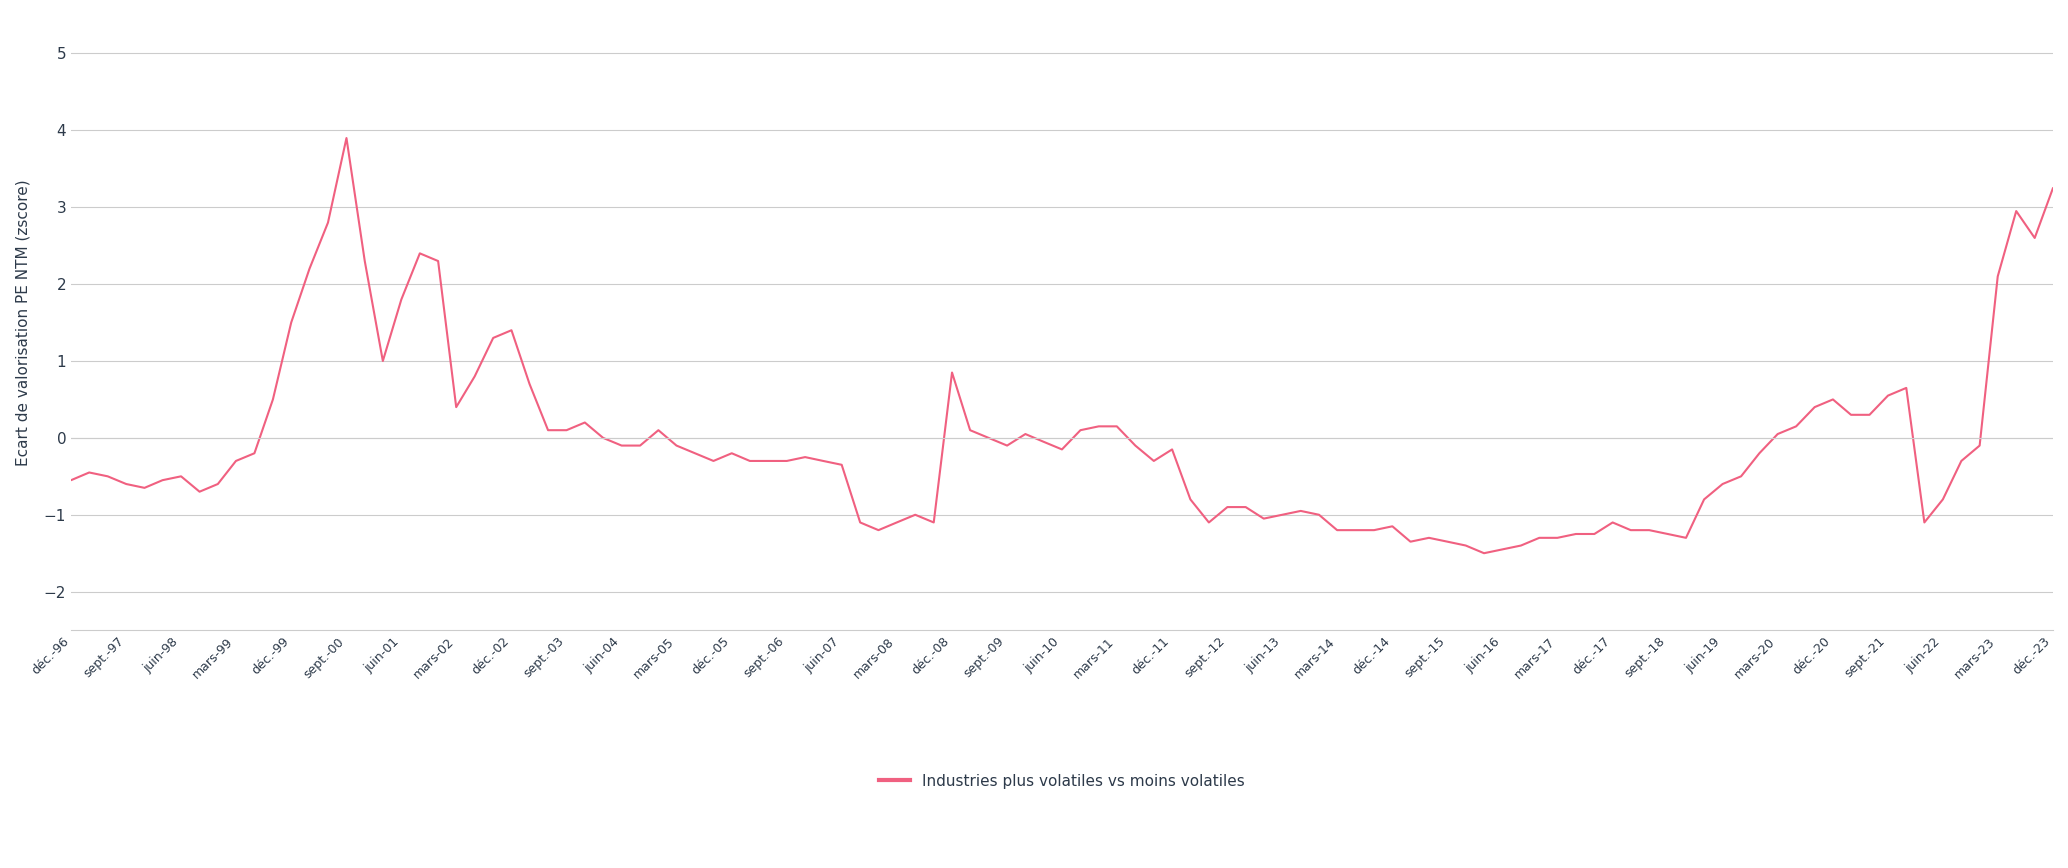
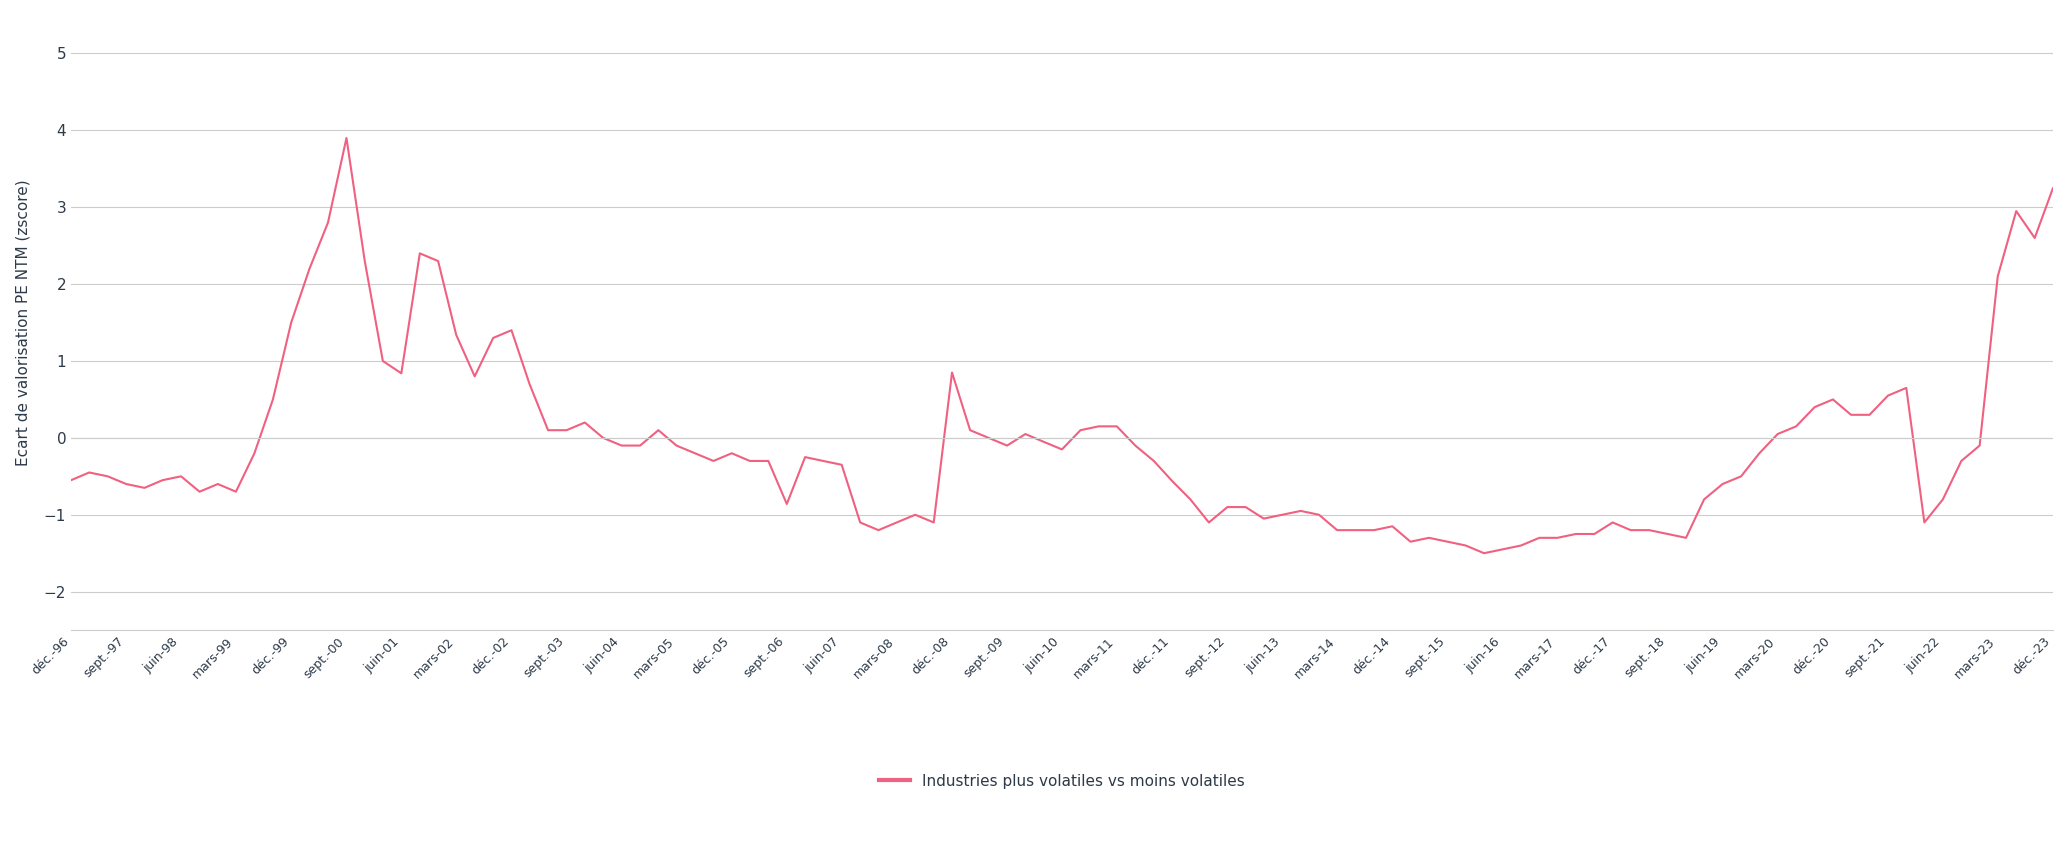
mars-99: -0.30 -> -0.70
juin-01: 1.80 -> 0.84
mars-02: 0.40 -> 1.34
sept.-06: -0.30 -> -0.86
déc.-11: -0.15 -> -0.56
